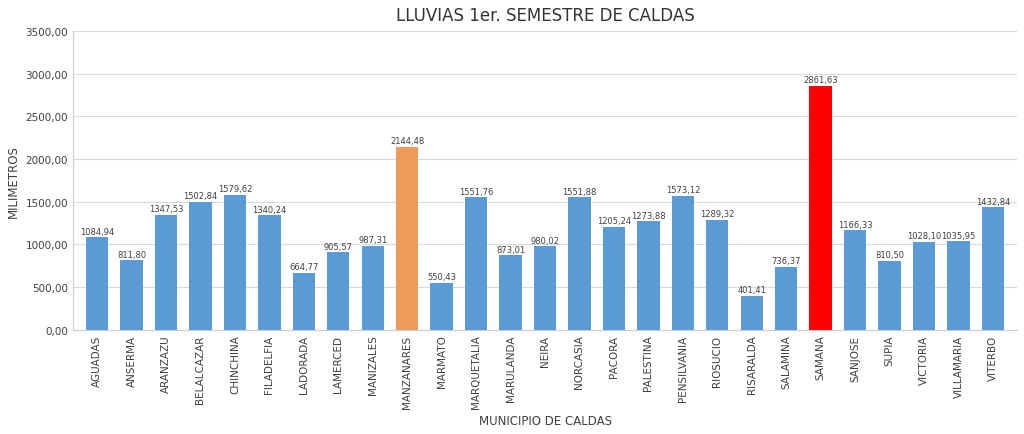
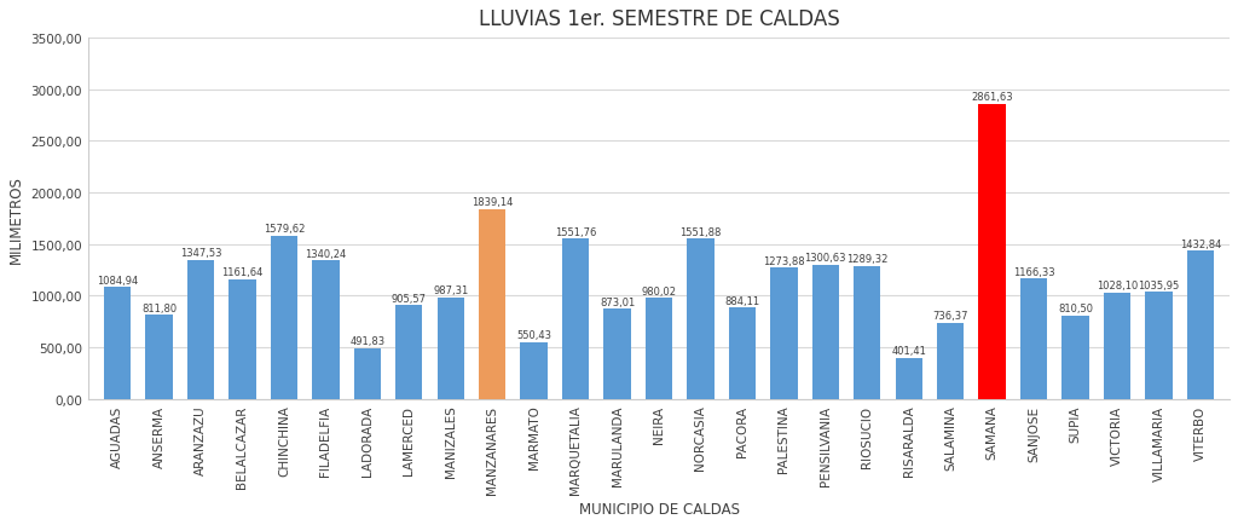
BELALCAZAR: 1502,84 -> 1161,64
LADORADA: 664,77 -> 491,83
MANZANARES: 2144,48 -> 1839,14
PACORA: 1205,24 -> 884,11
PENSILVANIA: 1573,12 -> 1300,63
